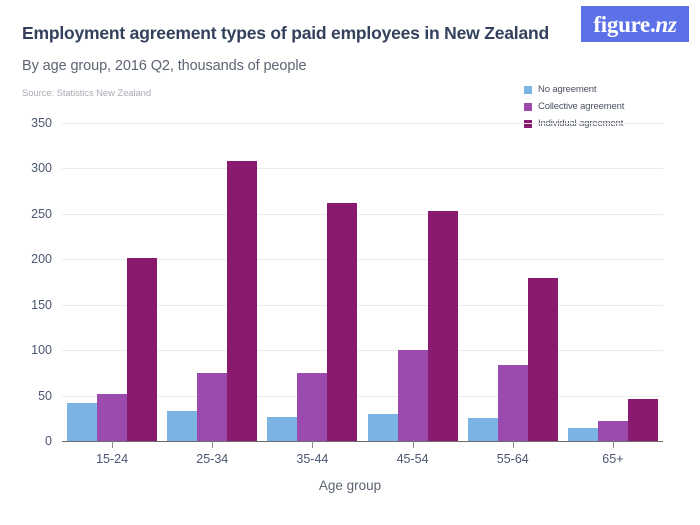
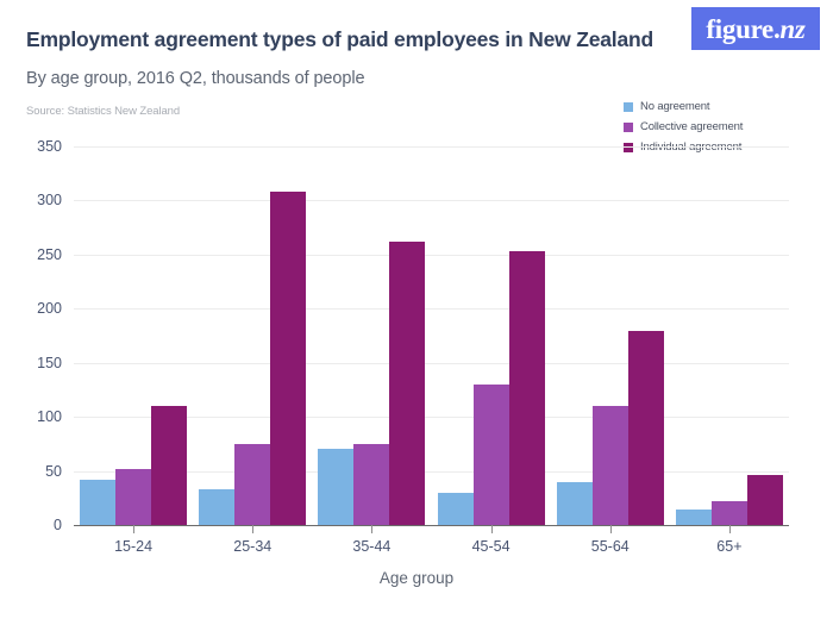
Individual agreement/15-24: 200 -> 110
No agreement/35-44: 30 -> 70
Collective agreement/45-54: 100 -> 130
No agreement/55-64: 20 -> 40
Collective agreement/55-64: 80 -> 110
